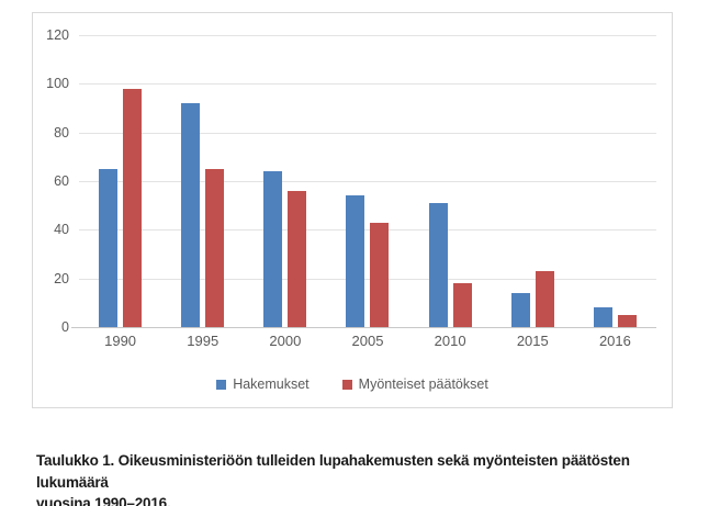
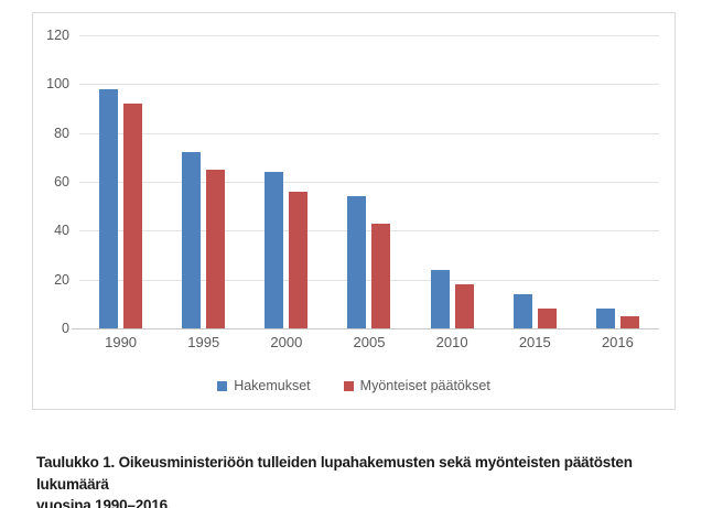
Hakemukset/1990: 65 -> 98
Myönteiset päätökset/1990: 98 -> 92
Hakemukset/1995: 92 -> 72
Hakemukset/2010: 51 -> 24
Myönteiset päätökset/2015: 23 -> 8
